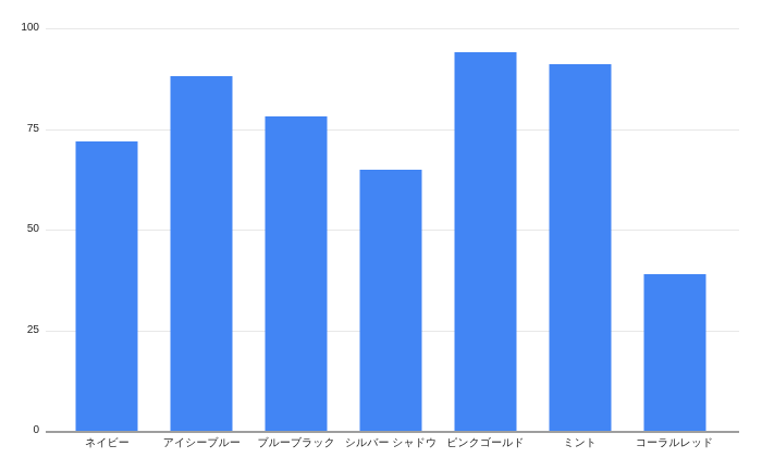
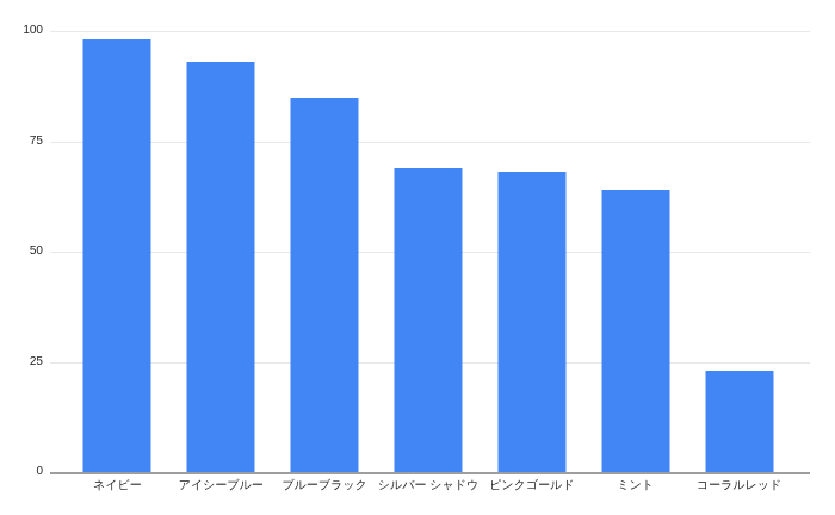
ネイビー: 72 -> 98
アイシーブルー: 88 -> 93
ブルーブラック: 78 -> 85
シルバー シャドウ: 65 -> 69
ピンクゴールド: 94 -> 68
ミント: 91 -> 64
コーラルレッド: 39 -> 23
